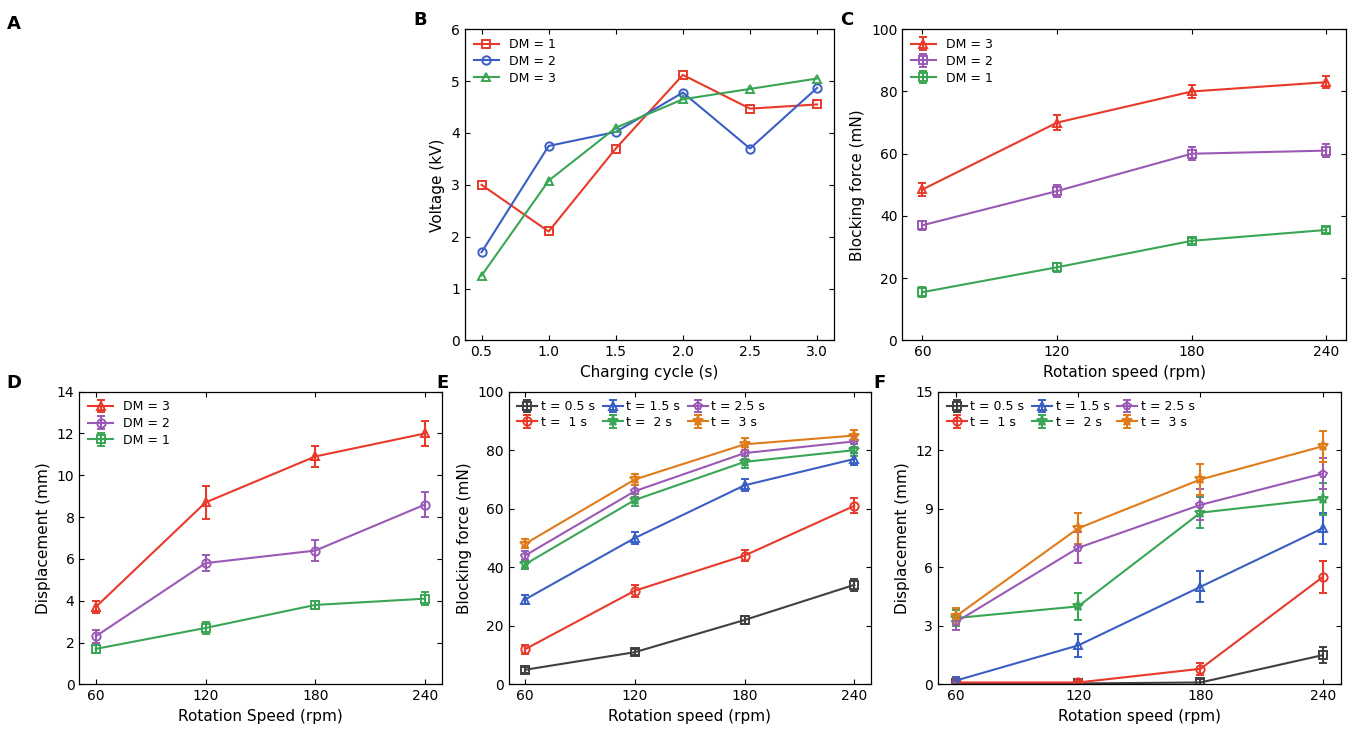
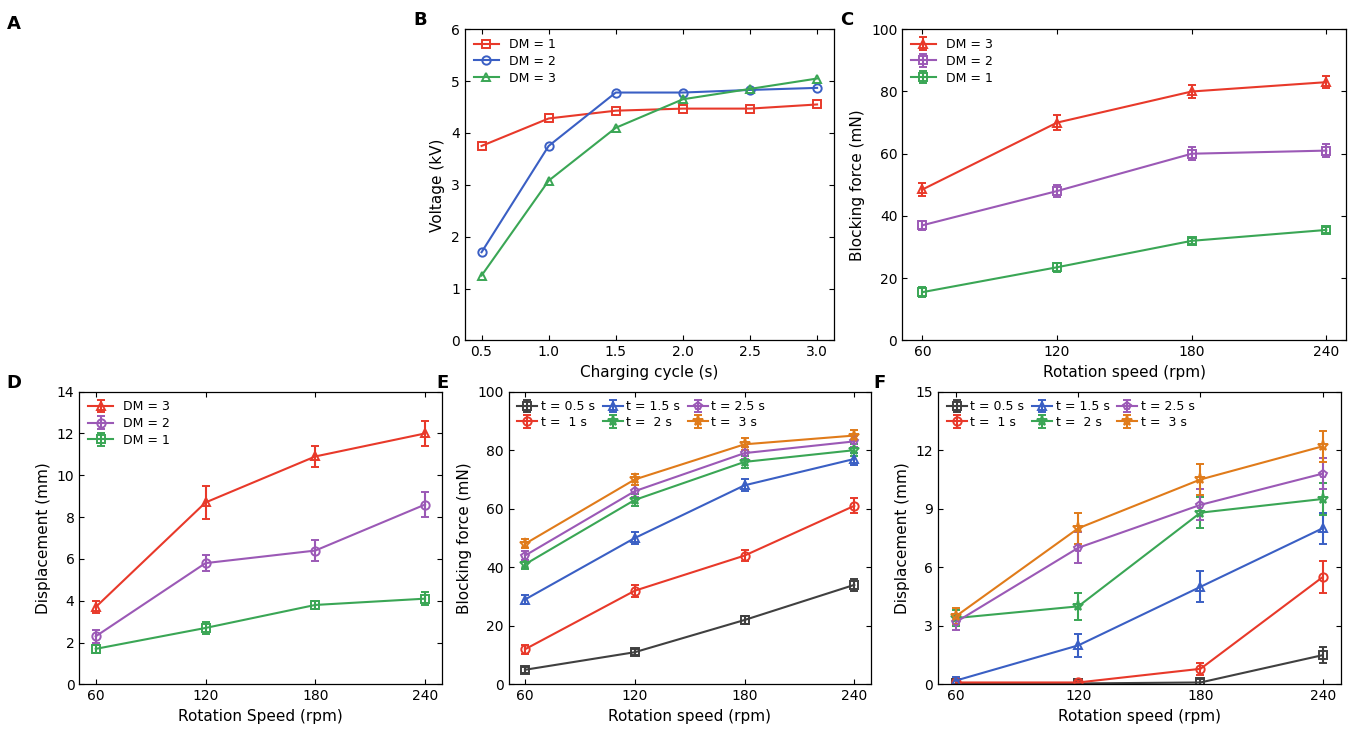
DM = 1/0.5: 3.00 -> 3.75
DM = 1/1.0: 2.10 -> 4.28
DM = 1/1.5: 3.70 -> 4.43
DM = 2/1.5: 4.02 -> 4.78
DM = 1/2.0: 5.12 -> 4.47
DM = 2/2.5: 3.70 -> 4.83
